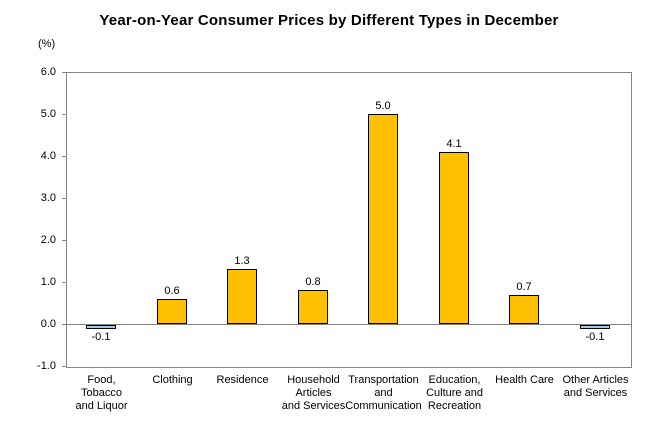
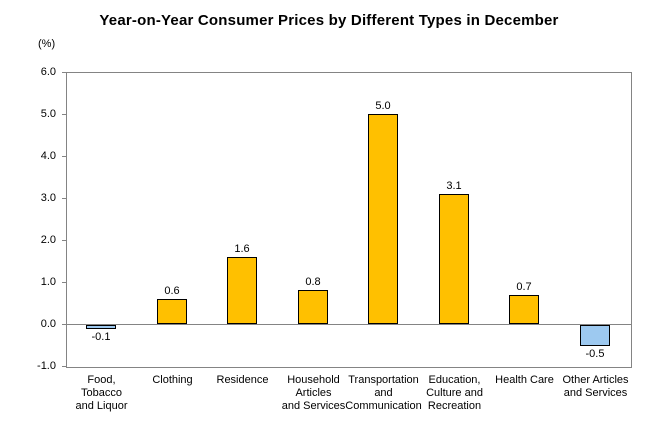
Residence: 1.3 -> 1.6
Education, Culture and Recreation: 4.1 -> 3.1
Other Articles and Services: -0.1 -> -0.5
